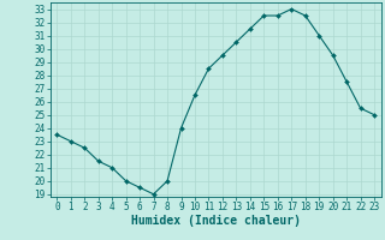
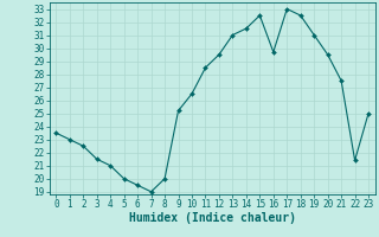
9: 24.0 -> 25.2
13: 30.5 -> 31.0
16: 32.5 -> 29.7
22: 25.5 -> 21.4
